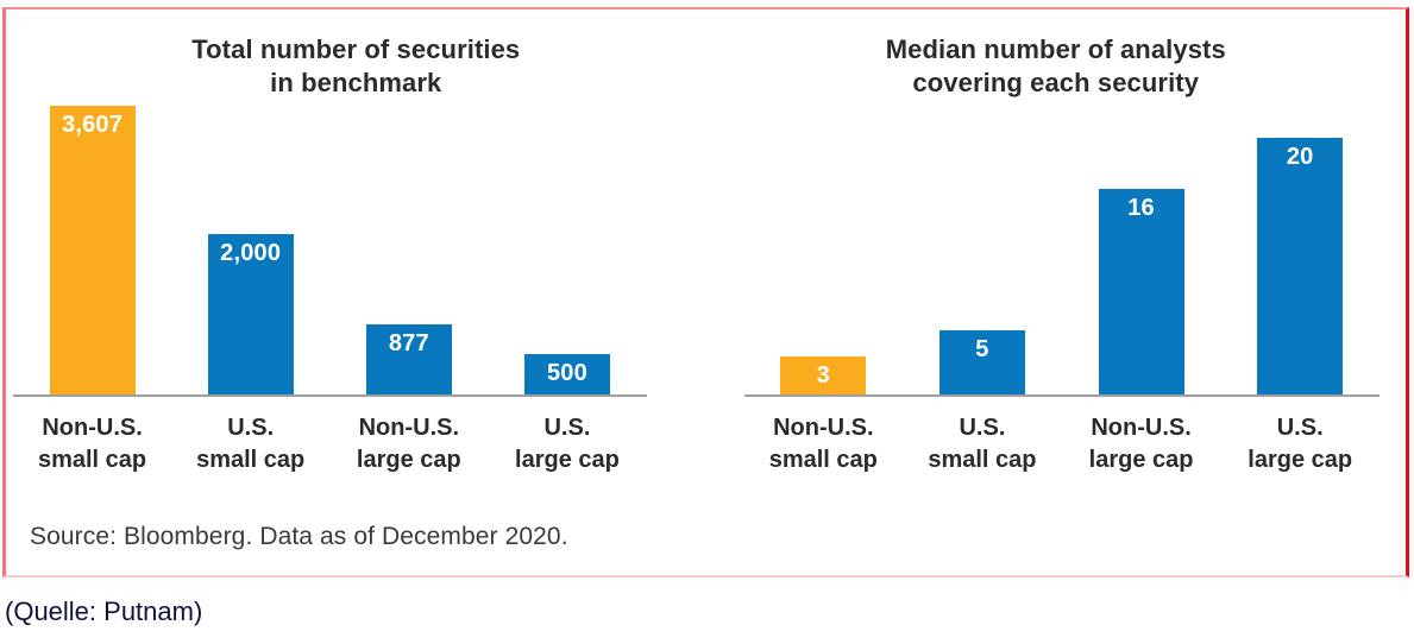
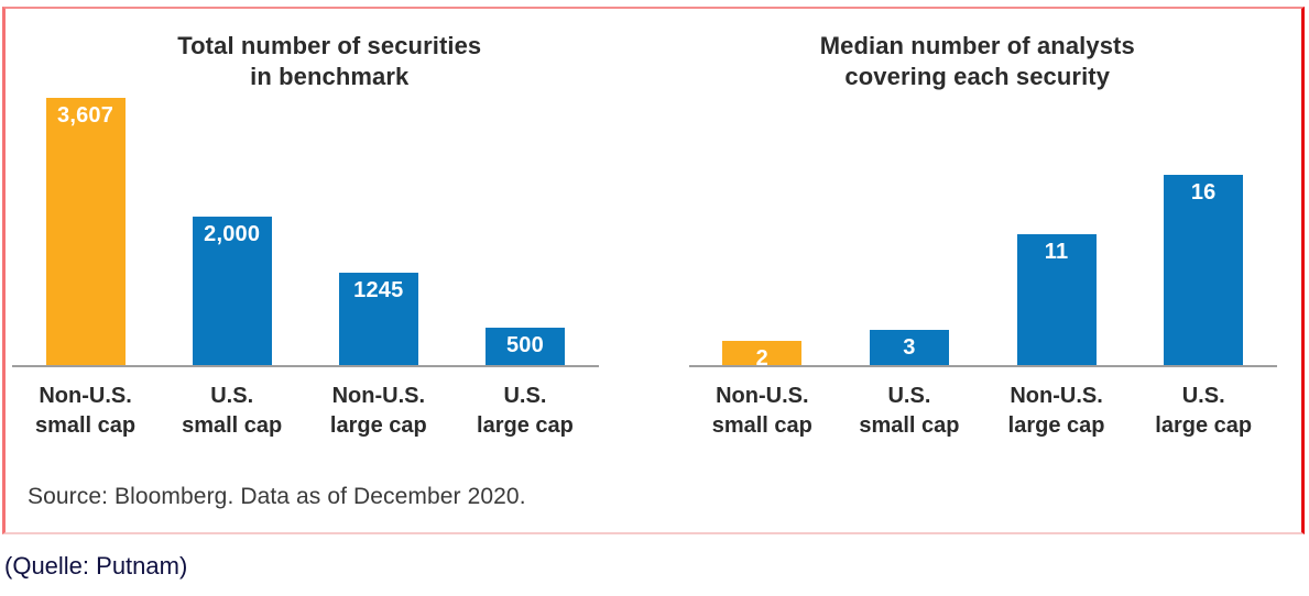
Total number of securities in benchmark/Non-U.S. large cap: 877 -> 1245
Median number of analysts covering each security/Non-U.S. small cap: 3 -> 2
Median number of analysts covering each security/U.S. small cap: 5 -> 3
Median number of analysts covering each security/Non-U.S. large cap: 16 -> 11
Median number of analysts covering each security/U.S. large cap: 20 -> 16
